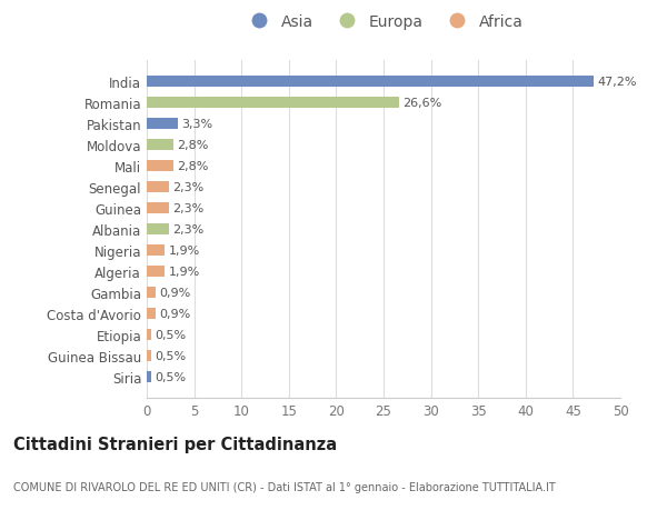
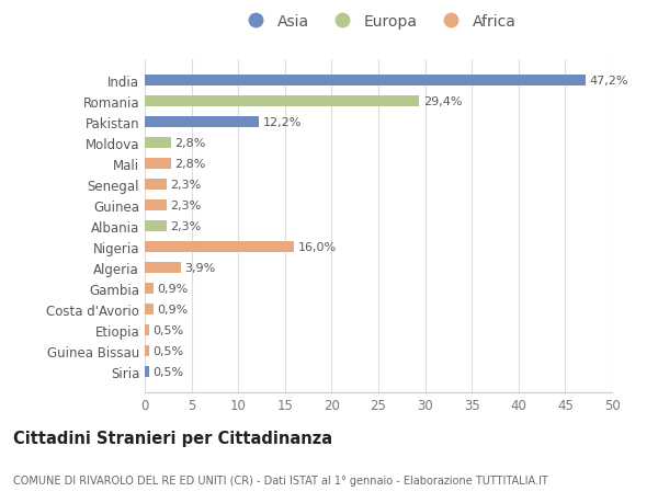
Romania: 26,6% -> 29,4%
Pakistan: 3,3% -> 12,2%
Nigeria: 1,9% -> 16,0%
Algeria: 1,9% -> 3,9%
